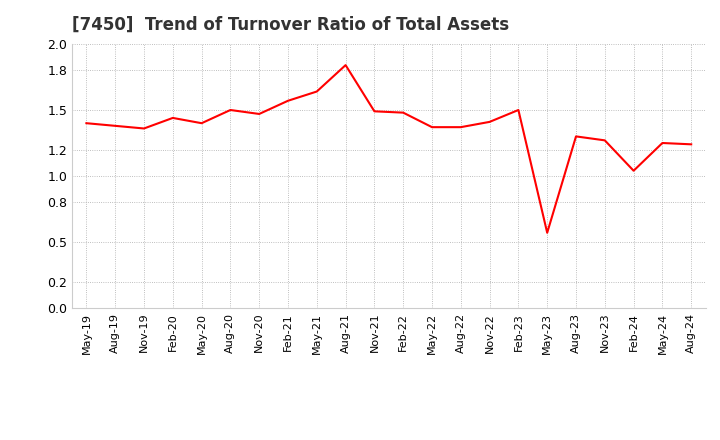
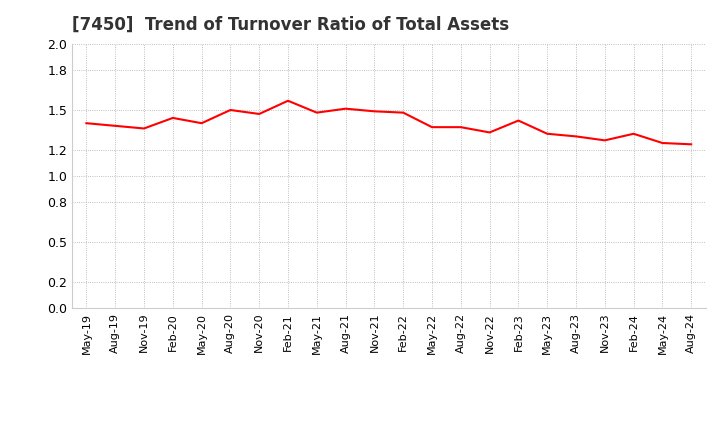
May-21: 1.64 -> 1.48
Aug-21: 1.84 -> 1.51
Nov-22: 1.41 -> 1.33
Feb-23: 1.50 -> 1.42
May-23: 0.57 -> 1.32
Feb-24: 1.04 -> 1.32
